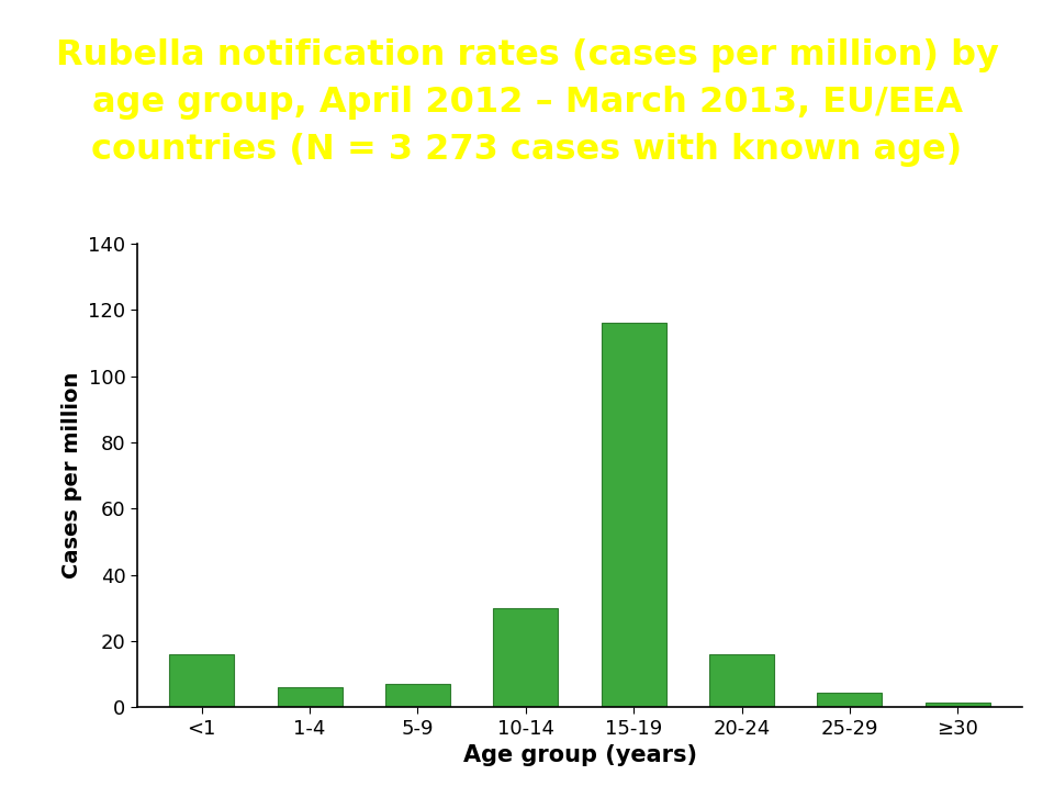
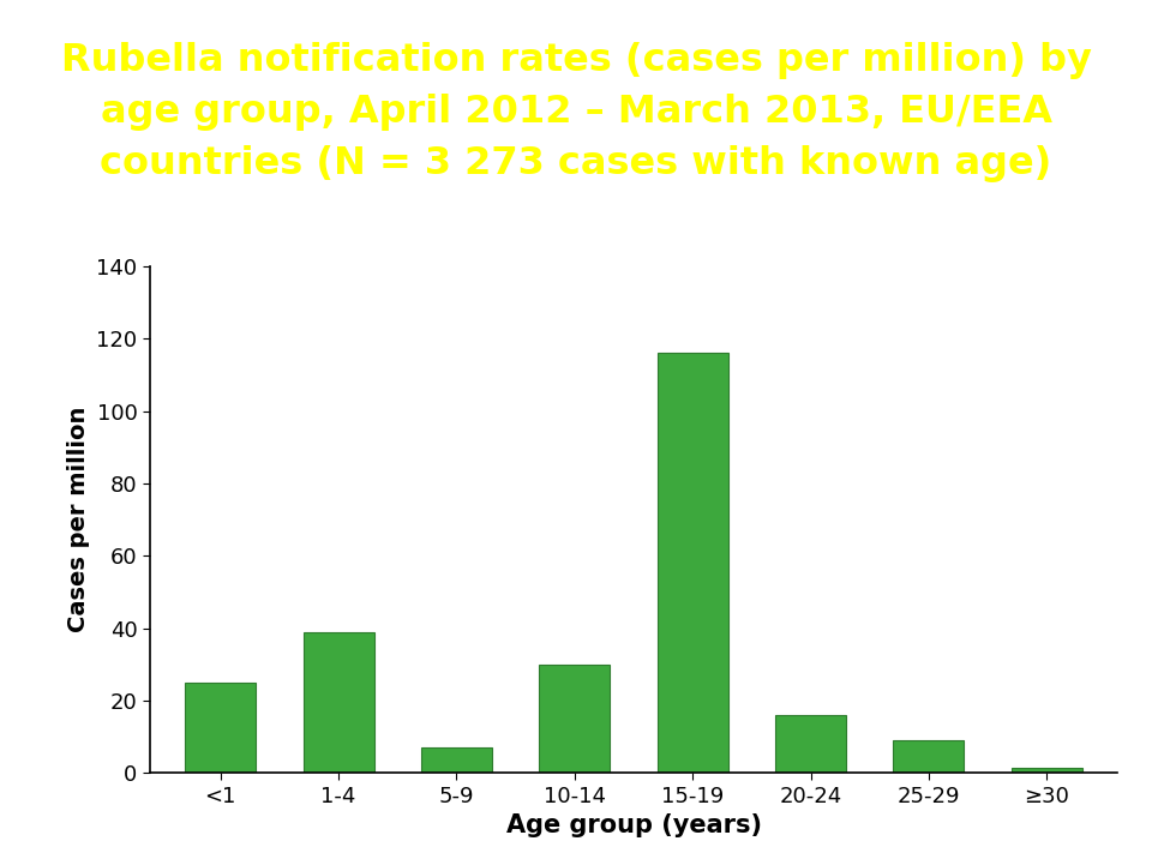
<1: 16.0 -> 25.0
1-4: 6.0 -> 39.0
25-29: 4.5 -> 9.0
